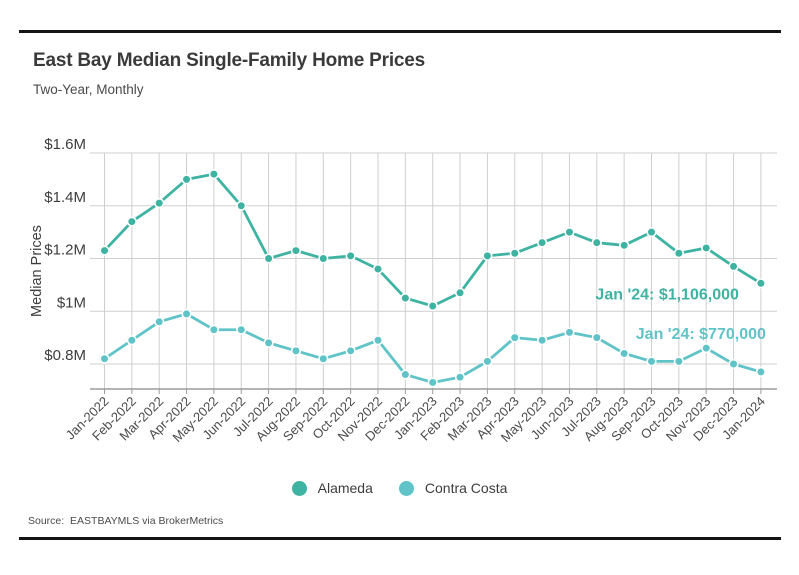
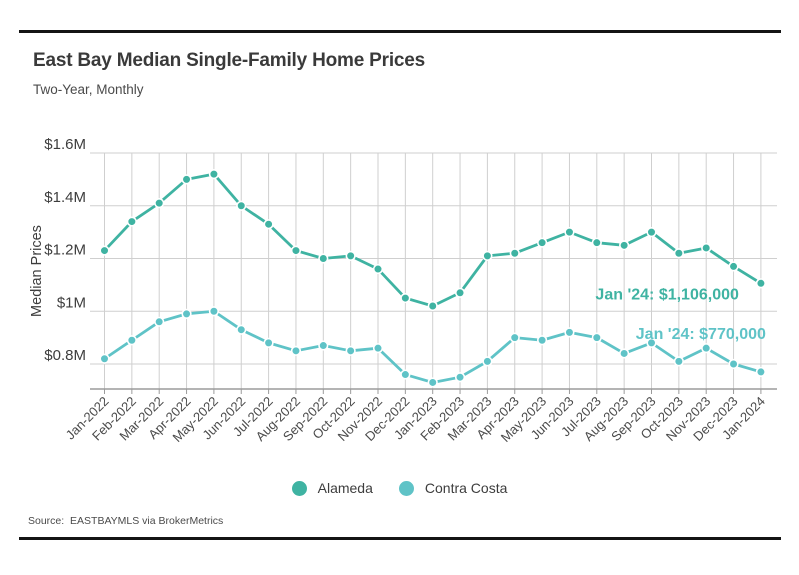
Contra Costa/May-2022: $0.93M -> $1.00M
Alameda/Jul-2022: $1.20M -> $1.33M
Contra Costa/Sep-2022: $0.82M -> $0.87M
Contra Costa/Nov-2022: $0.89M -> $0.86M
Contra Costa/Sep-2023: $0.81M -> $0.88M
